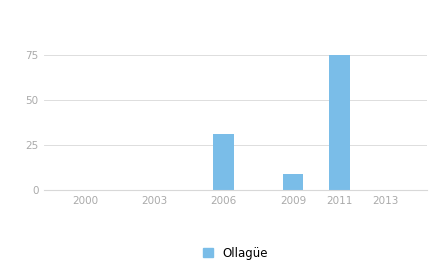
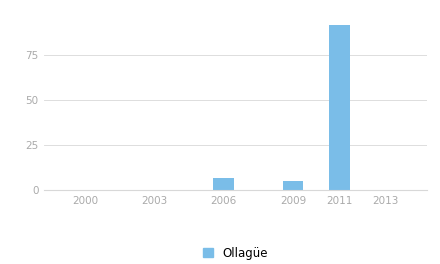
2006: 31 -> 7
2009: 9 -> 5
2011: 75 -> 92
